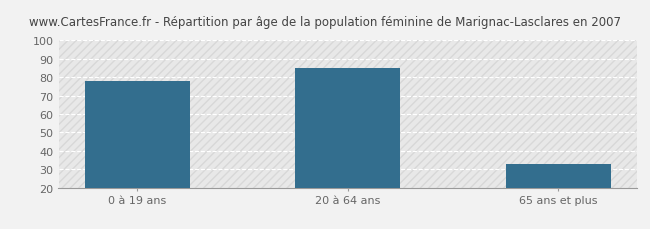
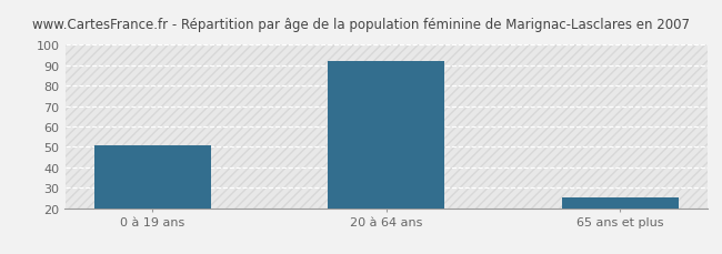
0 à 19 ans: 78 -> 51
20 à 64 ans: 85 -> 92
65 ans et plus: 33 -> 25
